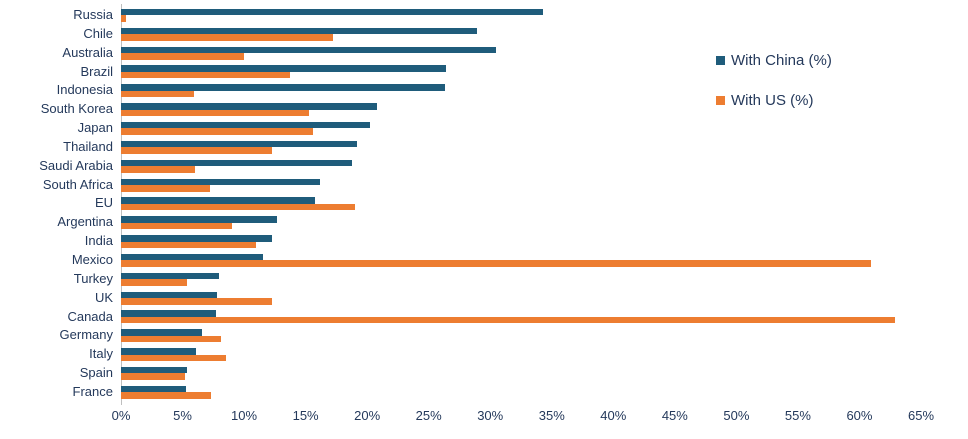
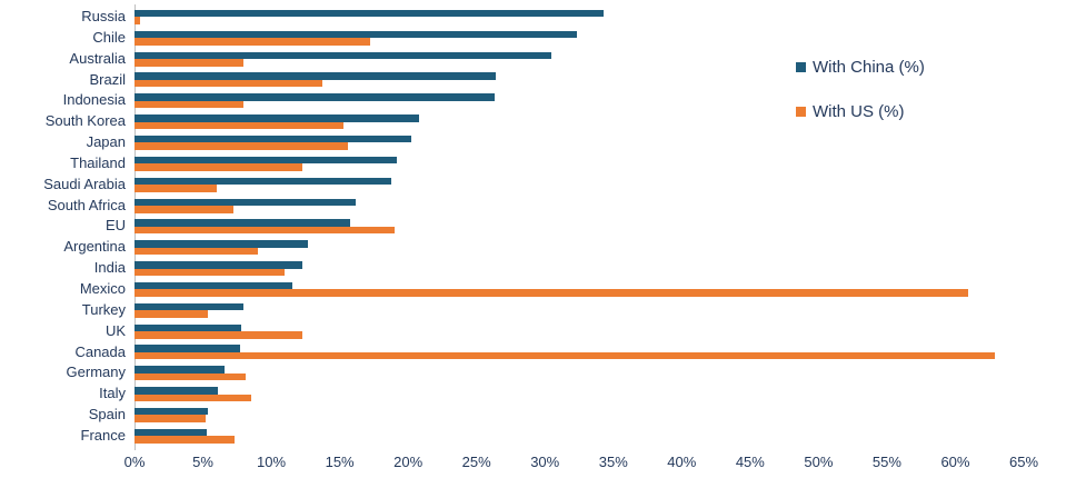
With China (%)/Chile: 28.9% -> 32.3%
With US (%)/Australia: 10.0% -> 8.0%
With US (%)/Indonesia: 5.9% -> 8.0%
